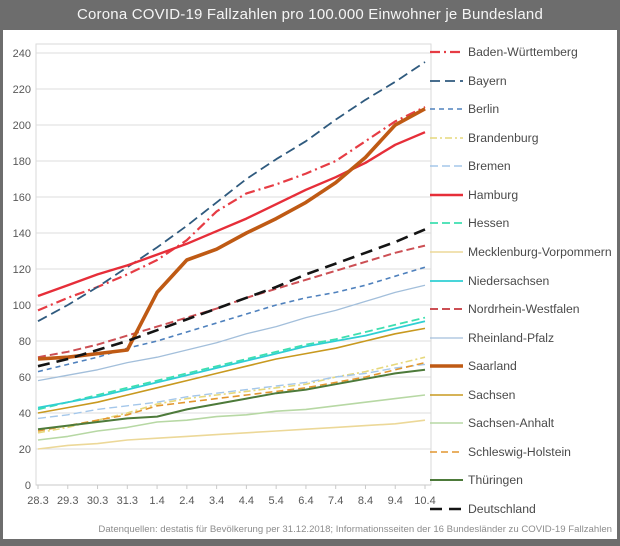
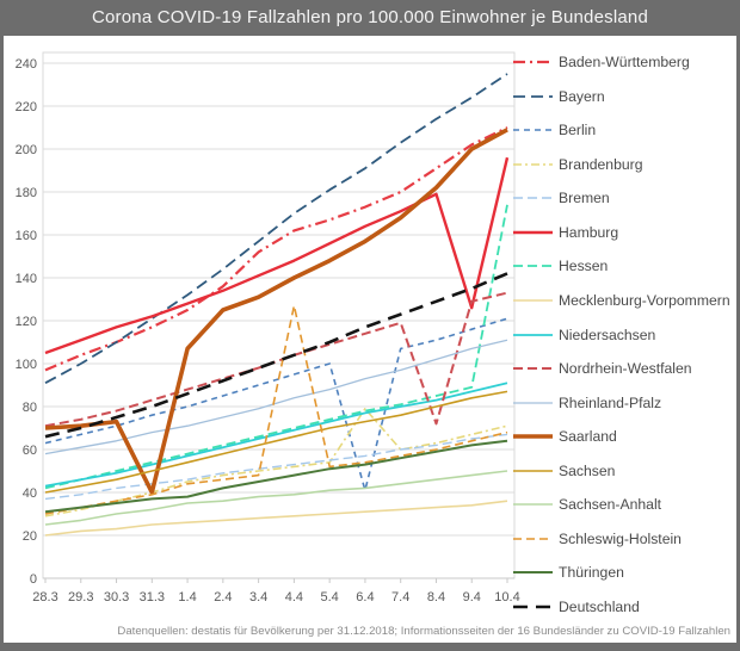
Saarland/31.3: 75 -> 40
Schleswig-Holstein/4.4: 50 -> 127
Berlin/6.4: 104 -> 41
Brandenburg/6.4: 56 -> 79
Nordrhein-Westfalen/8.4: 124 -> 72
Hamburg/9.4: 189 -> 126
Hessen/10.4: 93 -> 174
